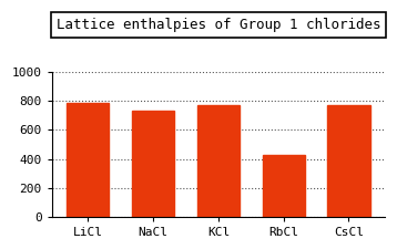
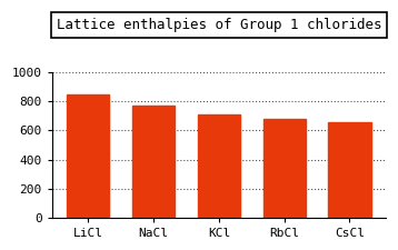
LiCl: 790 -> 850
NaCl: 730 -> 770
KCl: 770 -> 710
RbCl: 430 -> 680
CsCl: 770 -> 660
